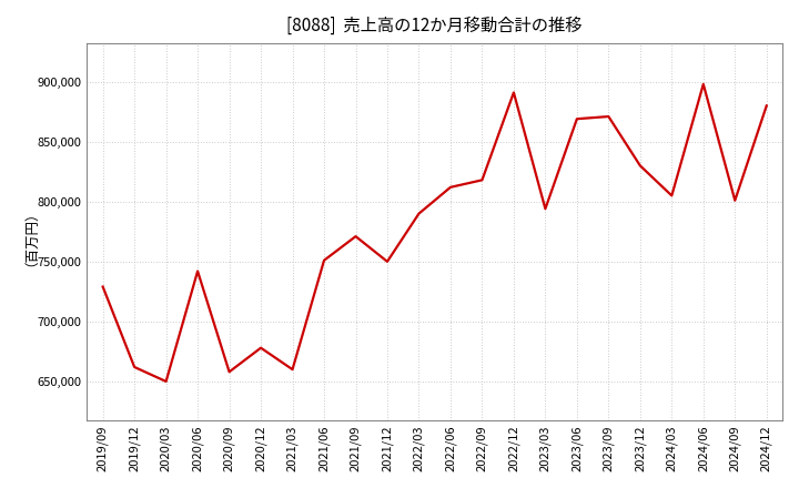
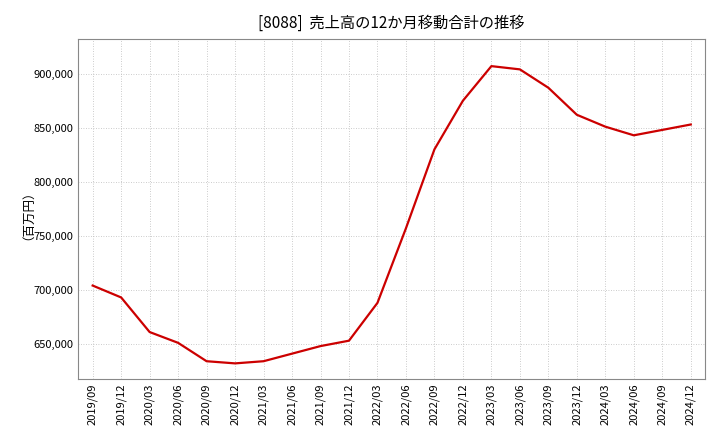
2019/09: 729,000 -> 704,000
2019/12: 662,000 -> 693,000
2020/03: 650,000 -> 661,000
2020/06: 742,000 -> 651,000
2020/09: 658,000 -> 634,000
2020/12: 678,000 -> 632,000
2021/03: 660,000 -> 634,000
2021/06: 751,000 -> 641,000
2021/09: 771,000 -> 648,000
2021/12: 750,000 -> 653,000
2022/03: 790,000 -> 688,000
2022/06: 812,000 -> 757,000
2022/09: 818,000 -> 830,000
2022/12: 891,000 -> 875,000
2023/03: 794,000 -> 907,000
2023/06: 869,000 -> 904,000
2023/09: 871,000 -> 887,000
2023/12: 830,000 -> 862,000
2024/03: 805,000 -> 851,000
2024/06: 898,000 -> 843,000
2024/09: 801,000 -> 848,000
2024/12: 880,000 -> 853,000
